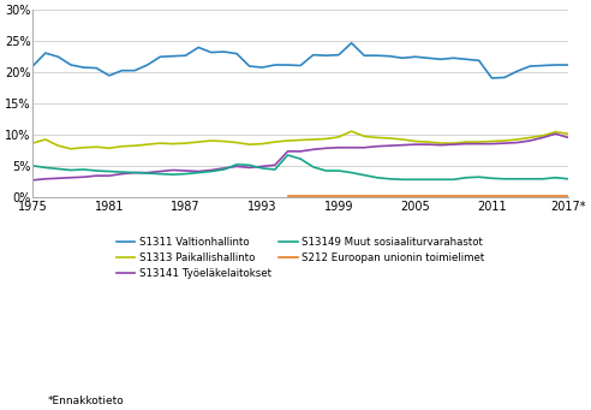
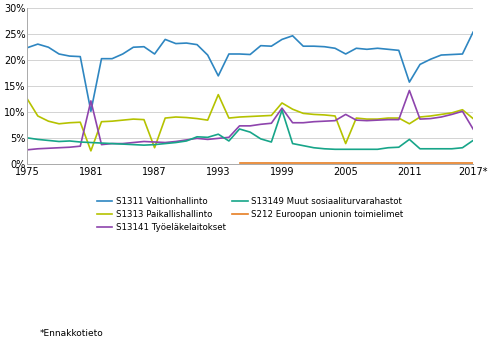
S1311 Valtionhallinto/1975: 21.0% -> 22.4%
S1313 Paikallishallinto/1975: 8.7% -> 12.6%
S1311 Valtionhallinto/1981: 19.5% -> 10.2%
S1313 Paikallishallinto/1981: 7.9% -> 2.6%
S13141 Työeläkelaitokset/1981: 3.5% -> 12.2%
S1311 Valtionhallinto/1987: 22.7% -> 21.2%
S1313 Paikallishallinto/1987: 8.7% -> 3.2%
S1311 Valtionhallinto/1993: 20.8% -> 17.0%
S1313 Paikallishallinto/1993: 8.6% -> 13.4%
S13149 Muut sosiaaliturvarahastot/1993: 4.7% -> 5.8%
S1311 Valtionhallinto/1999: 22.8% -> 24.0%
S1313 Paikallishallinto/1999: 9.7% -> 11.8%
S13141 Työeläkelaitokset/1999: 8.0% -> 10.8%
S13149 Muut sosiaaliturvarahastot/1999: 4.3% -> 10.4%
S1311 Valtionhallinto/2005: 22.5% -> 21.2%
S1313 Paikallishallinto/2005: 9.0% -> 4.0%
S13141 Työeläkelaitokset/2005: 8.5% -> 9.6%
S1311 Valtionhallinto/2011: 19.1% -> 15.8%
S1313 Paikallishallinto/2011: 9.0% -> 7.8%
S13141 Työeläkelaitokset/2011: 8.6% -> 14.2%
S13149 Muut sosiaaliturvarahastot/2011: 3.1% -> 4.8%
S1311 Valtionhallinto/2017*: 21.2% -> 25.4%
S1313 Paikallishallinto/2017*: 10.2% -> 8.8%
S13141 Työeläkelaitokset/2017*: 9.6% -> 6.8%
S13149 Muut sosiaaliturvarahastot/2017*: 3.0% -> 4.6%
